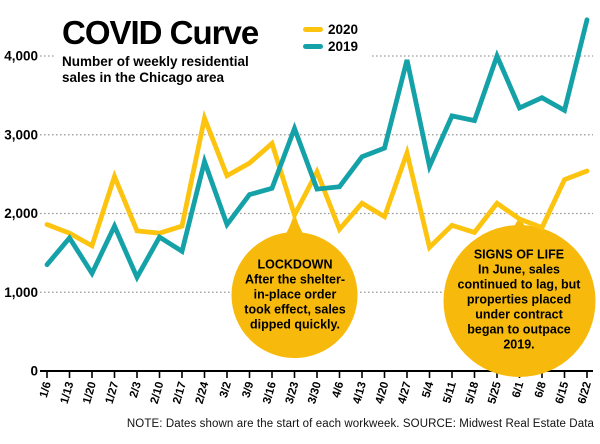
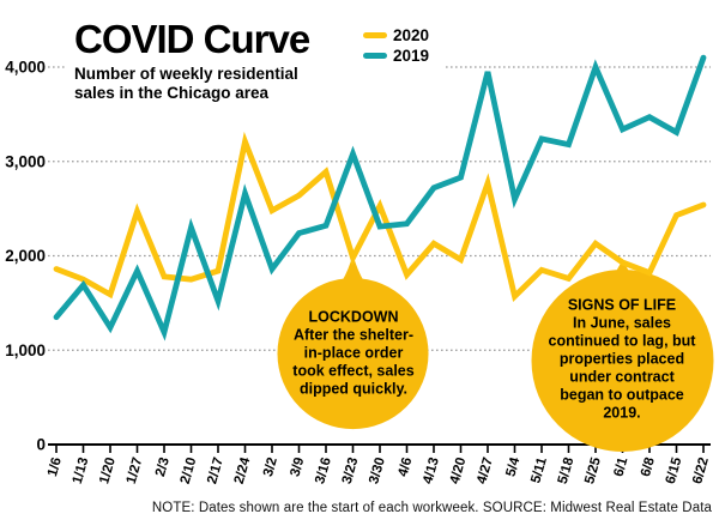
2019/2/10: 1700 -> 2300
2019/6/22: 4500 -> 4100
